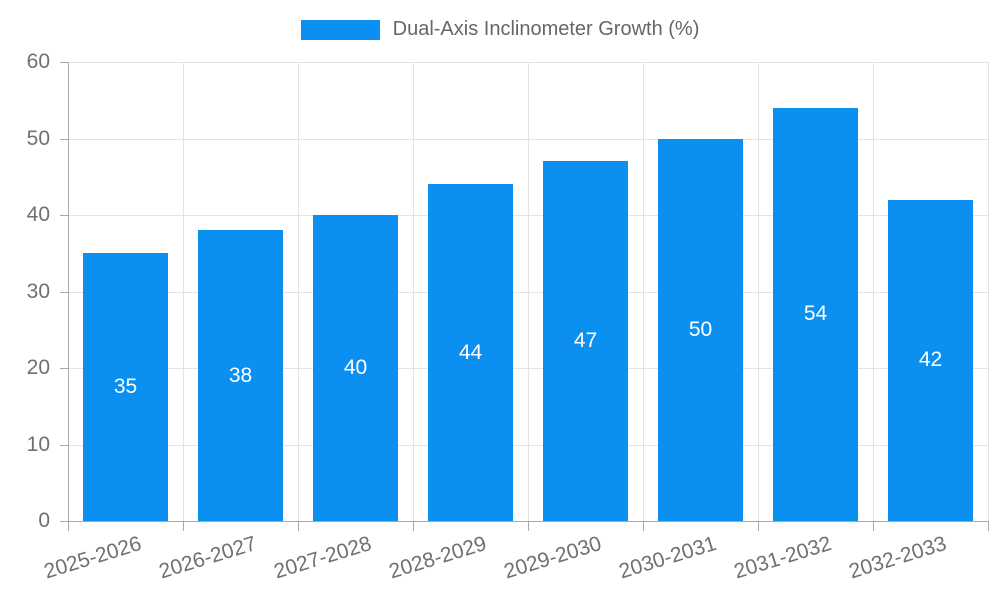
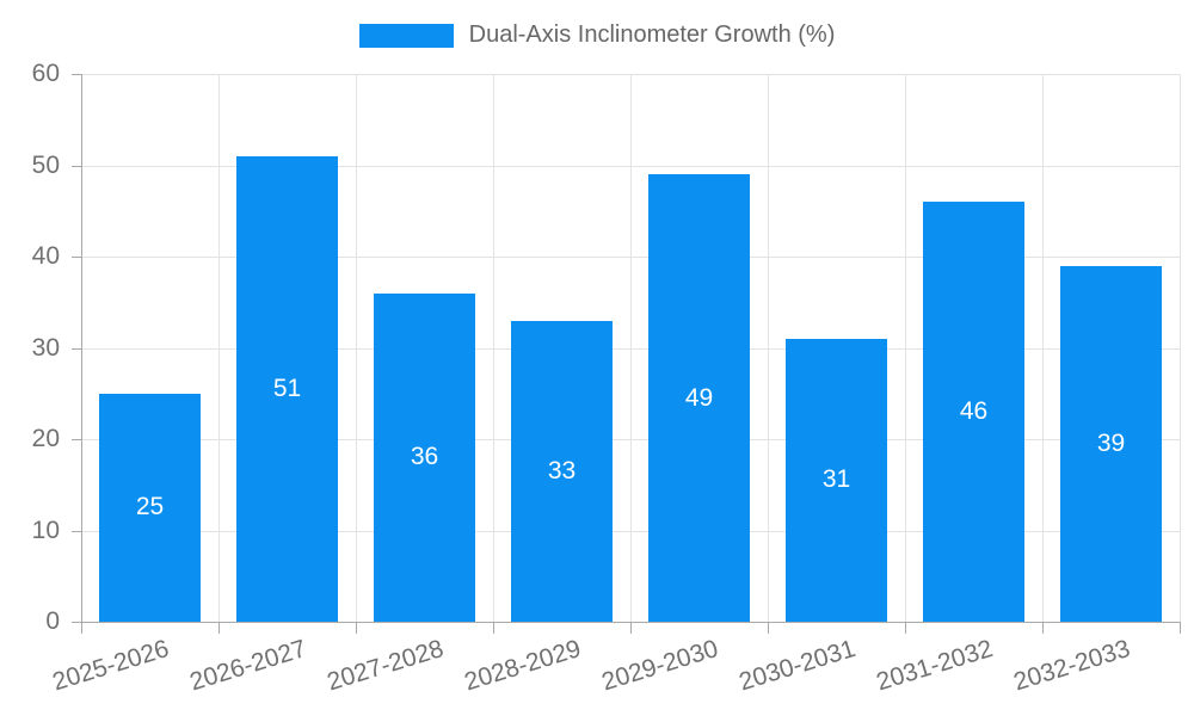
2025-2026: 35 -> 25
2026-2027: 38 -> 51
2027-2028: 40 -> 36
2028-2029: 44 -> 33
2029-2030: 47 -> 49
2030-2031: 50 -> 31
2031-2032: 54 -> 46
2032-2033: 42 -> 39
